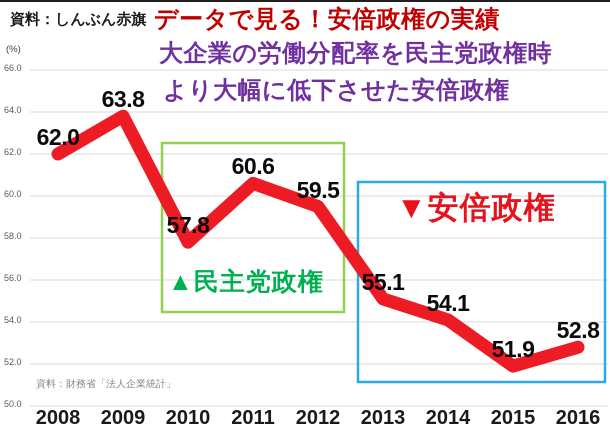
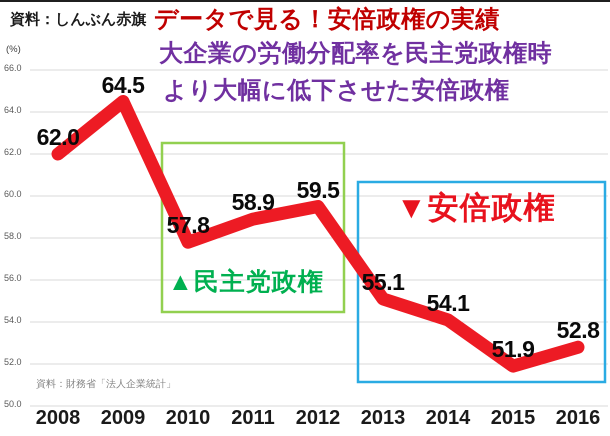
2009: 63.8 -> 64.5
2011: 60.6 -> 58.9
